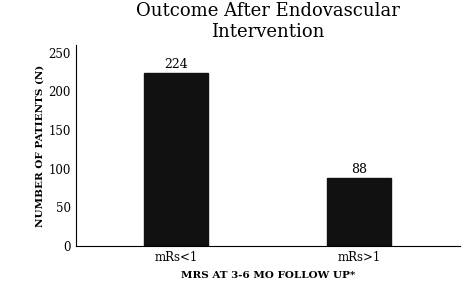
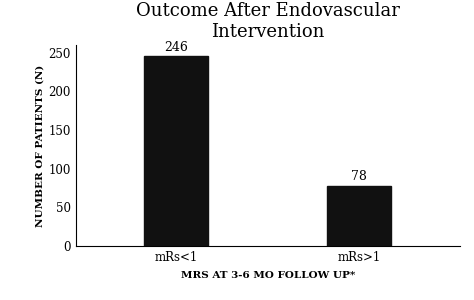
mRs<1: 224 -> 246
mRs>1: 88 -> 78
